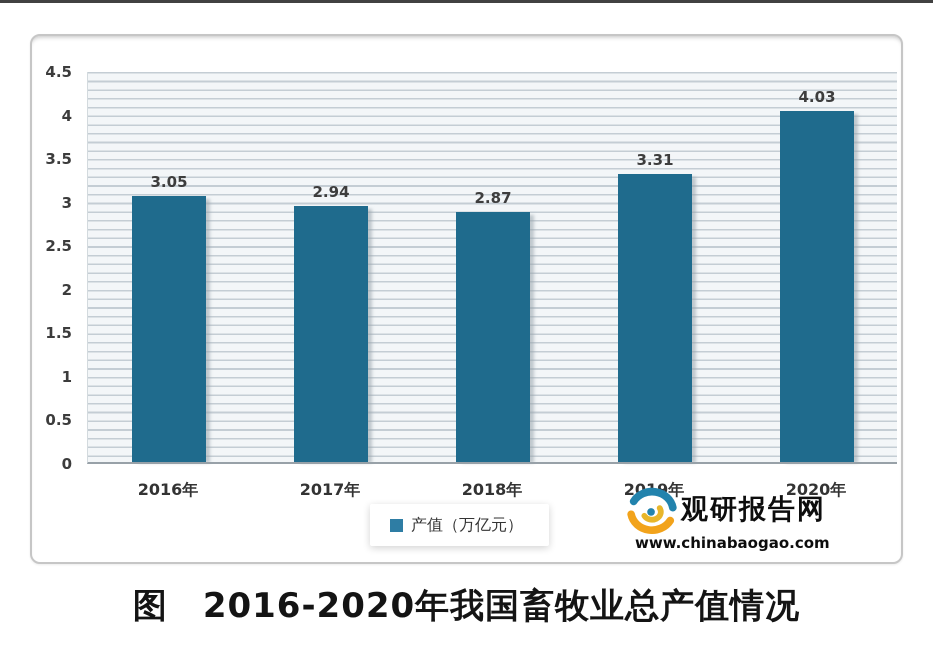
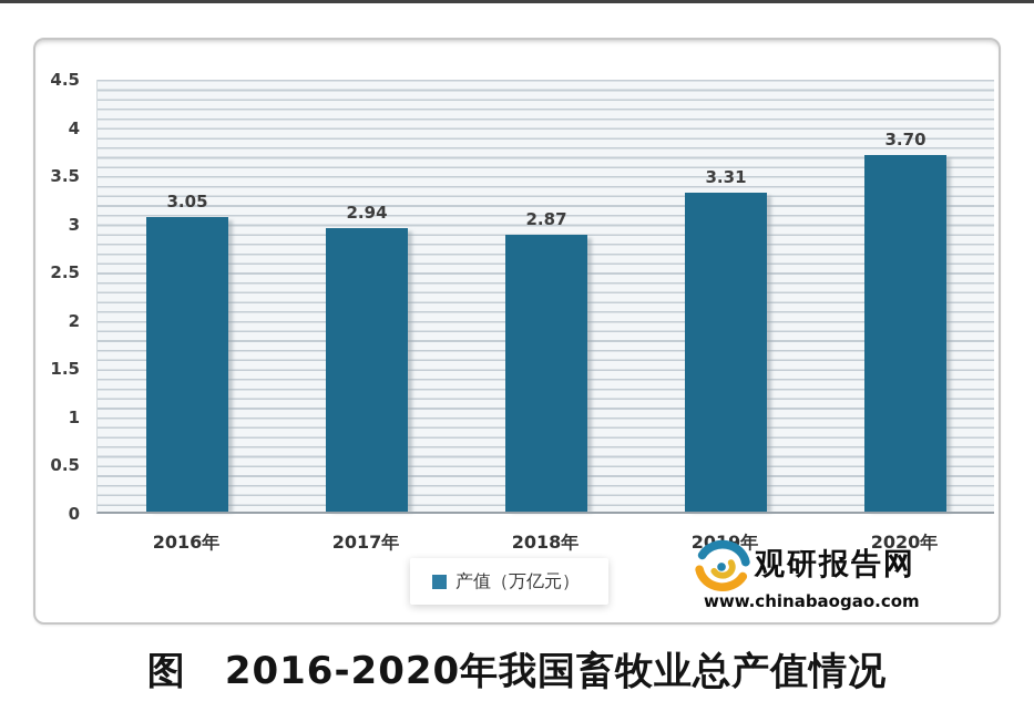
2020年: 4.03 -> 3.70
